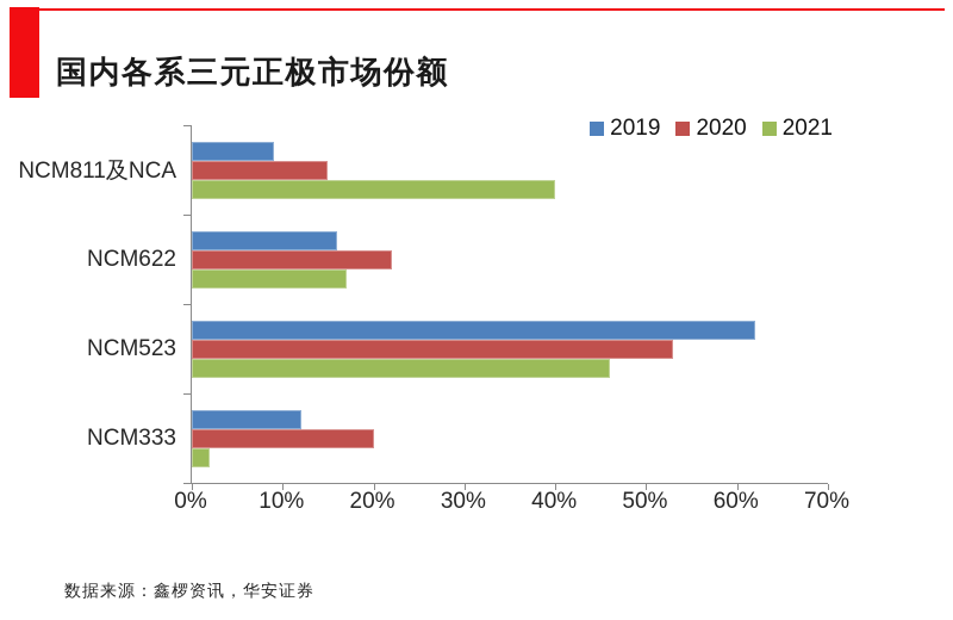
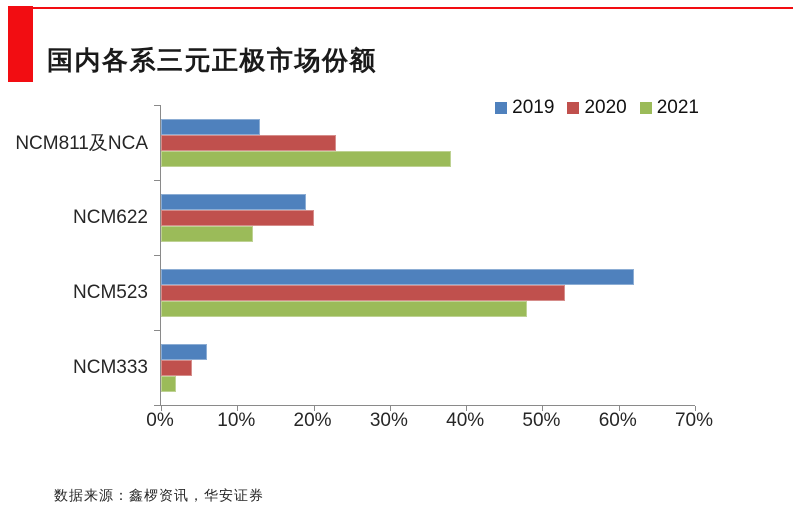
2019/NCM811及NCA: 9% -> 13%
2020/NCM811及NCA: 15% -> 23%
2021/NCM811及NCA: 40% -> 38%
2019/NCM622: 16% -> 19%
2020/NCM622: 22% -> 20%
2021/NCM622: 17% -> 12%
2021/NCM523: 46% -> 48%
2019/NCM333: 12% -> 6%
2020/NCM333: 20% -> 4%
